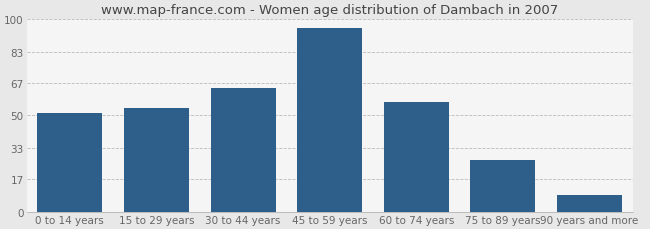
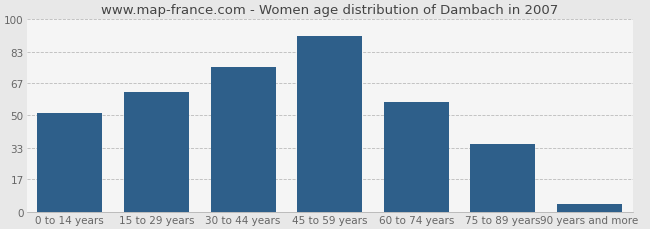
15 to 29 years: 54 -> 62
30 to 44 years: 64 -> 75
45 to 59 years: 95 -> 91
75 to 89 years: 27 -> 35
90 years and more: 9 -> 4
